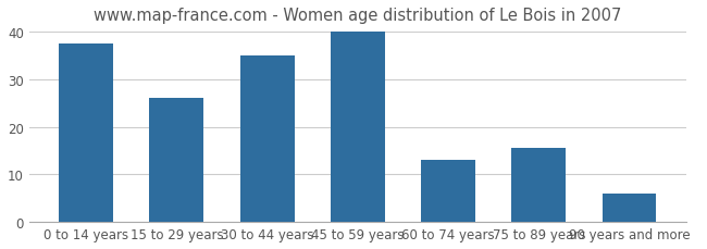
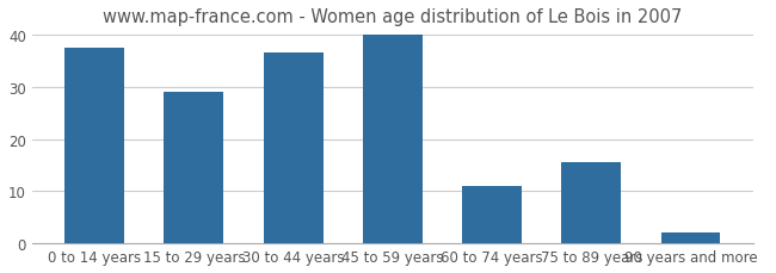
15 to 29 years: 26.0 -> 29.0
30 to 44 years: 35.0 -> 36.5
60 to 74 years: 13.0 -> 11.0
90 years and more: 6.0 -> 2.0
